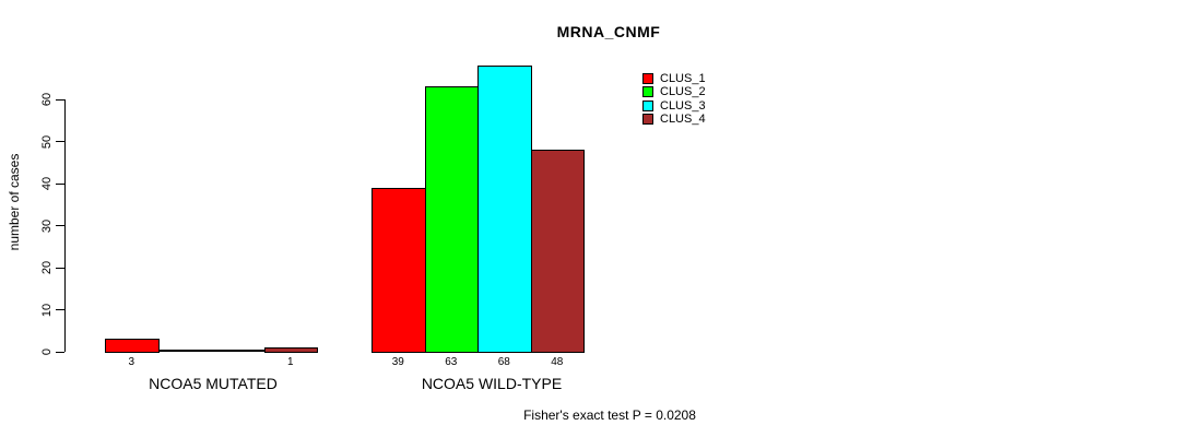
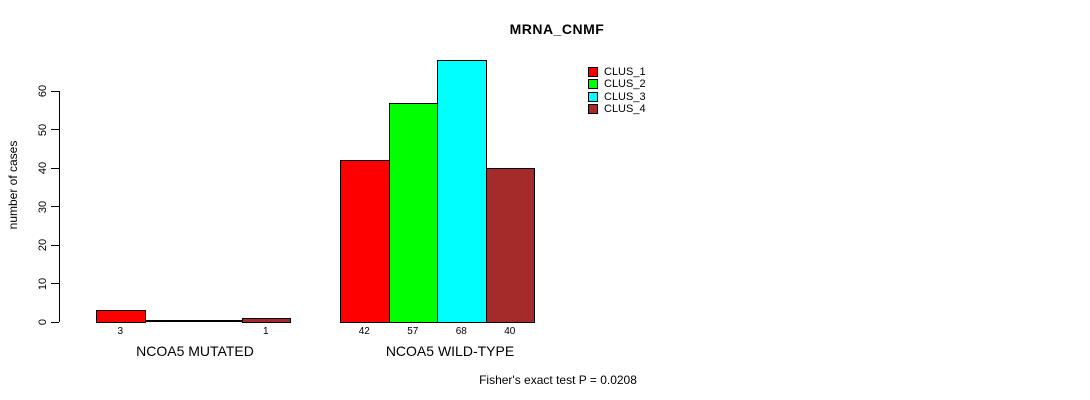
CLUS_1/NCOA5 WILD-TYPE: 39 -> 42
CLUS_2/NCOA5 WILD-TYPE: 63 -> 57
CLUS_4/NCOA5 WILD-TYPE: 48 -> 40
